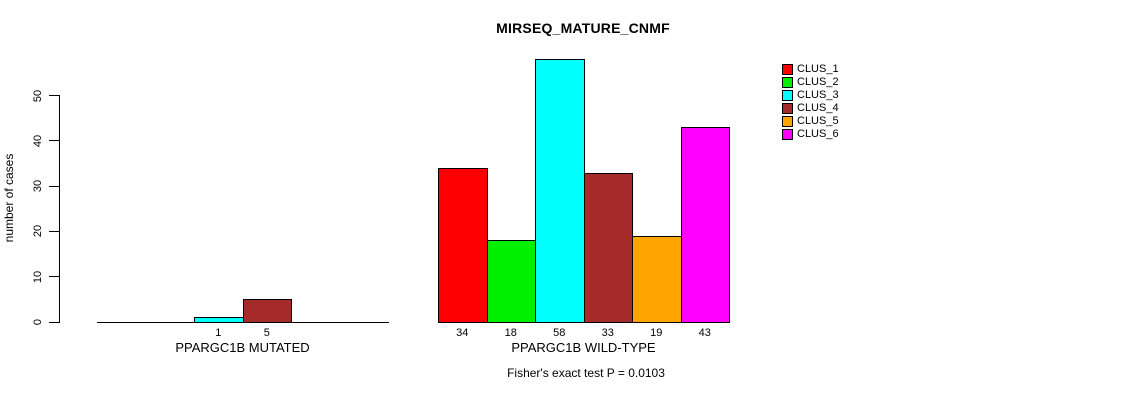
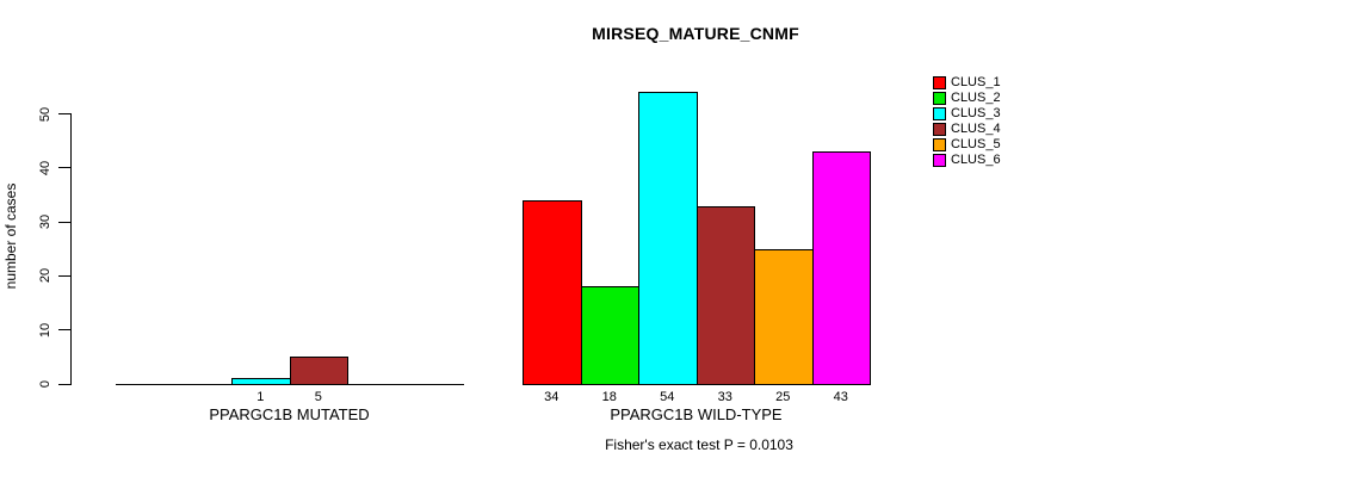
CLUS_3/PPARGC1B WILD-TYPE: 58 -> 54
CLUS_5/PPARGC1B WILD-TYPE: 19 -> 25
